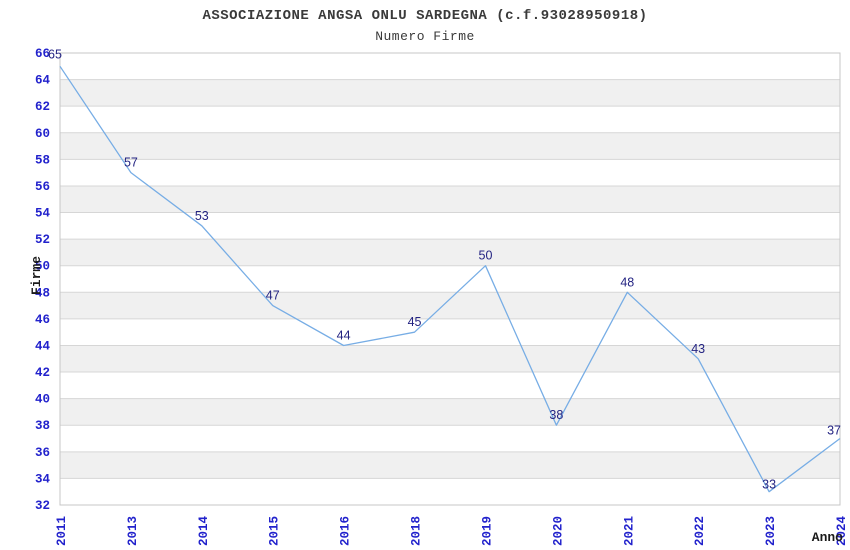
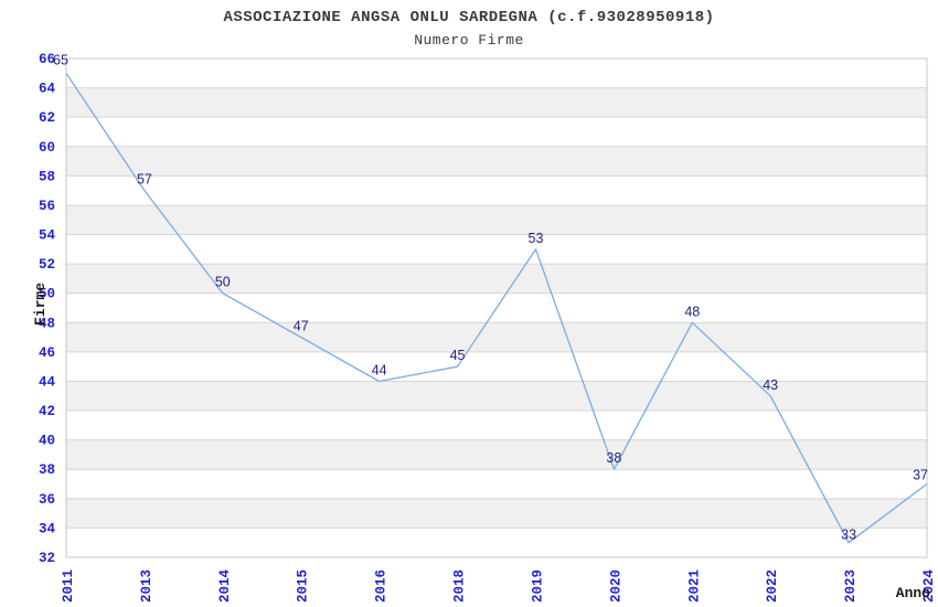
2014: 53 -> 50
2019: 50 -> 53
